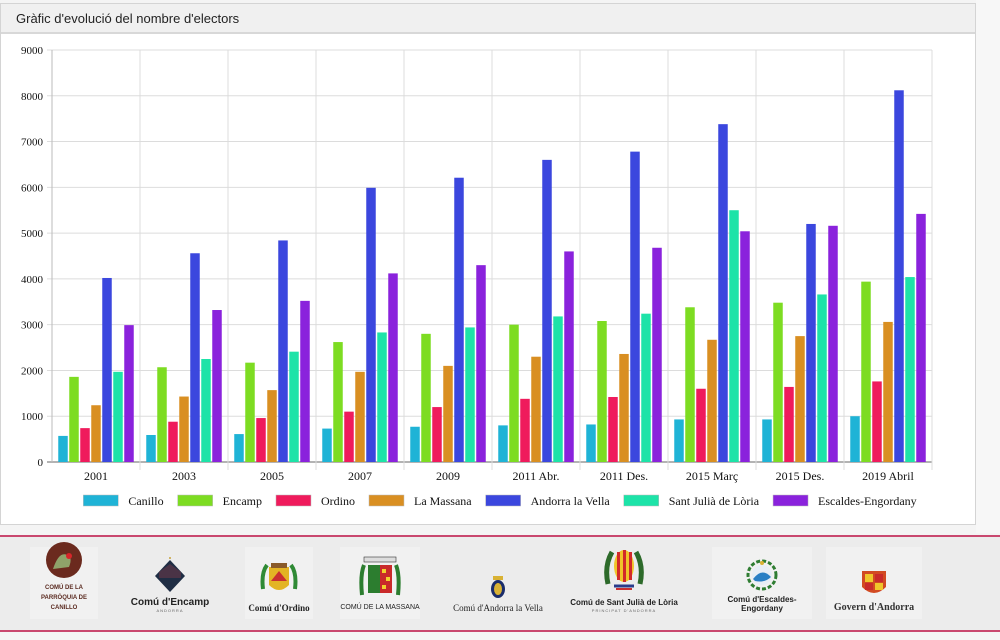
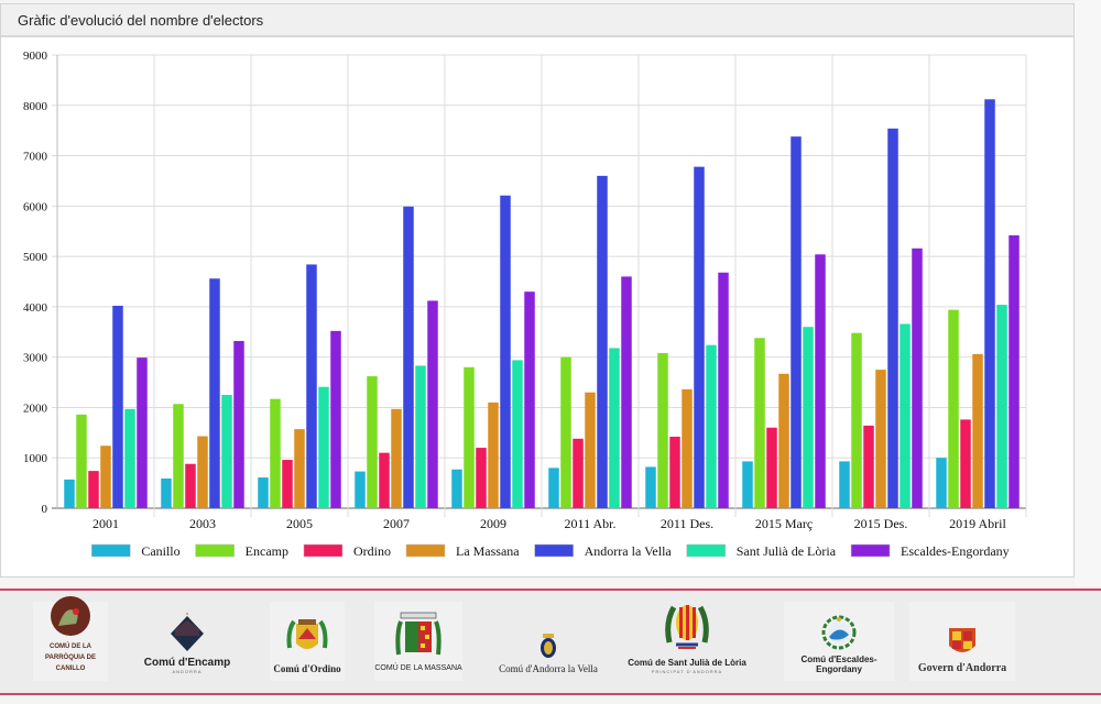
Sant Julià de Lòria/2015 Març: 5500 -> 3600
Andorra la Vella/2015 Des.: 5200 -> 7500
